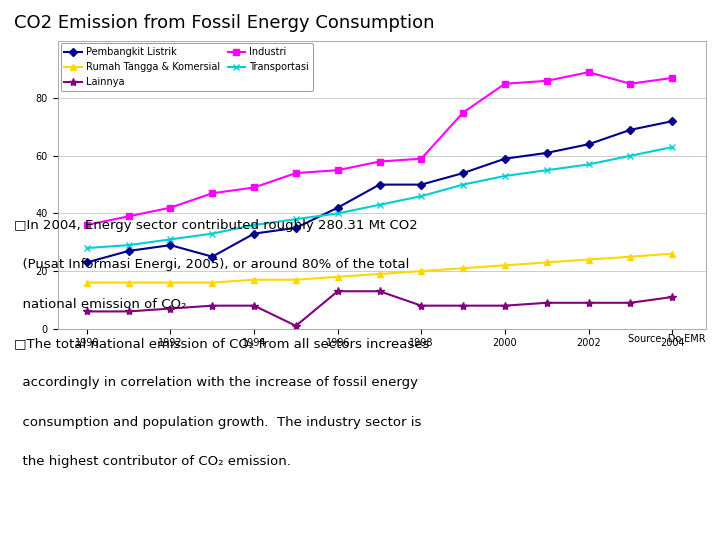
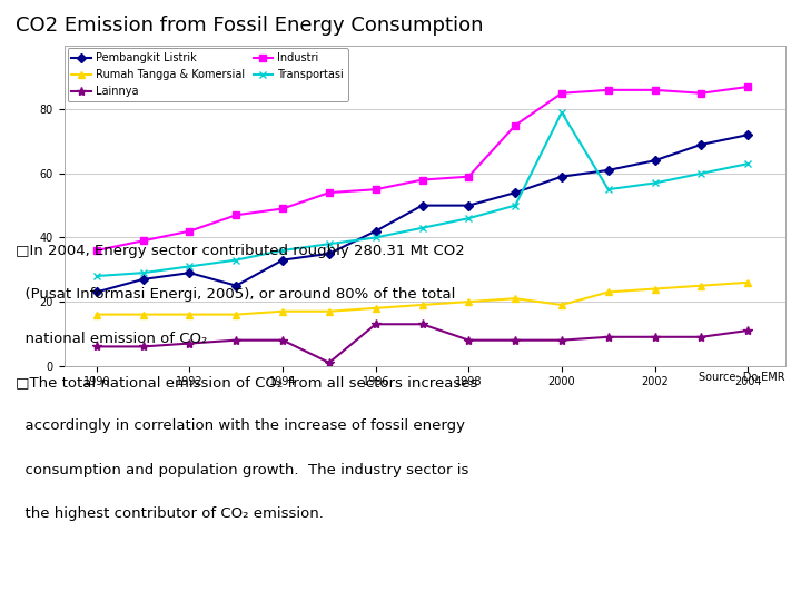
Rumah Tangga & Komersial/2000: 22 -> 19
Transportasi/2000: 53 -> 79
Industri/2002: 89 -> 86
